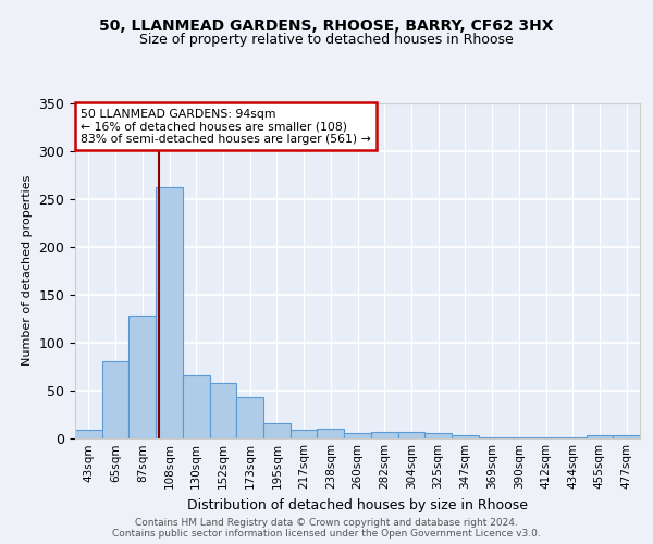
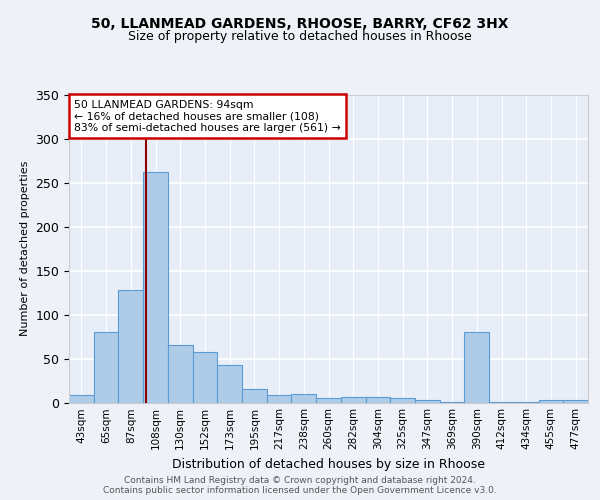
390sqm: 1 -> 80
